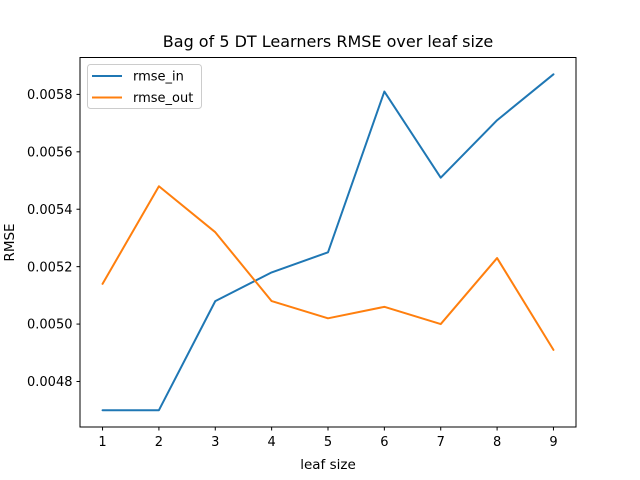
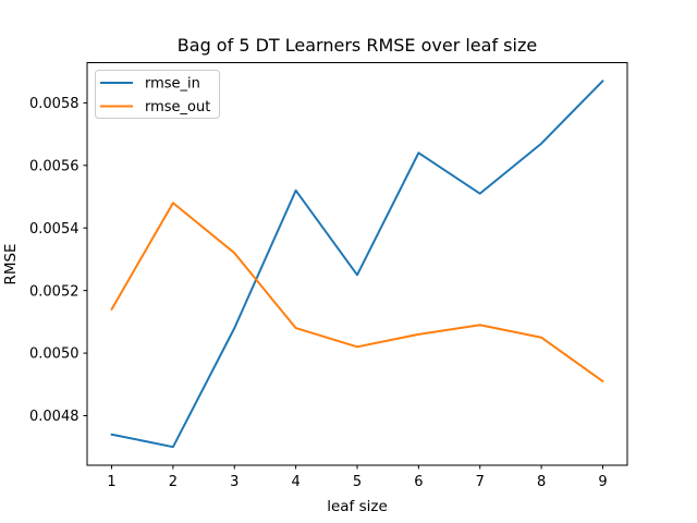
rmse_in/1: 0.00470 -> 0.00474
rmse_in/4: 0.00518 -> 0.00552
rmse_in/6: 0.00581 -> 0.00564
rmse_out/7: 0.00500 -> 0.00509
rmse_in/8: 0.00571 -> 0.00567
rmse_out/8: 0.00523 -> 0.00505
